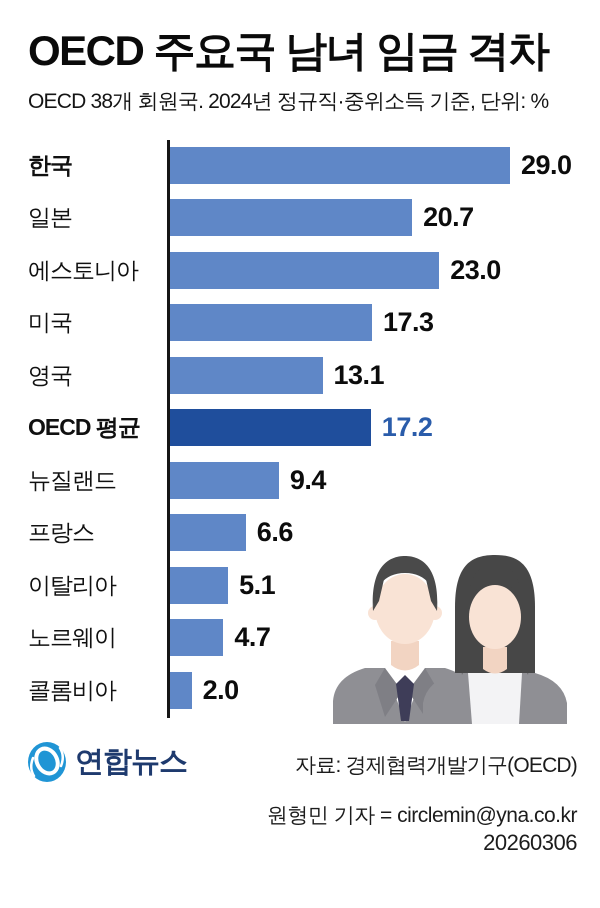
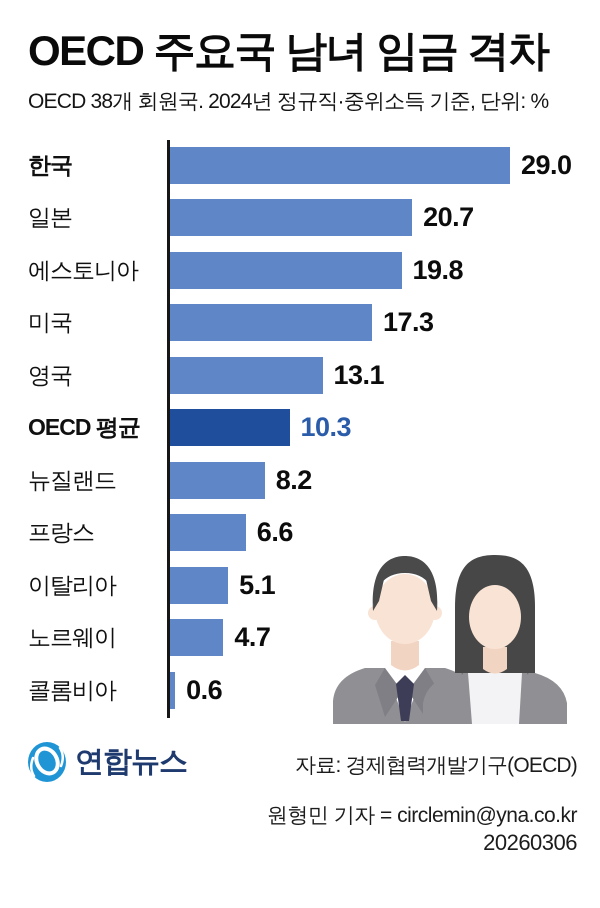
에스토니아: 23.0 -> 19.8
OECD 평균: 17.2 -> 10.3
뉴질랜드: 9.4 -> 8.2
콜롬비아: 2.0 -> 0.6
